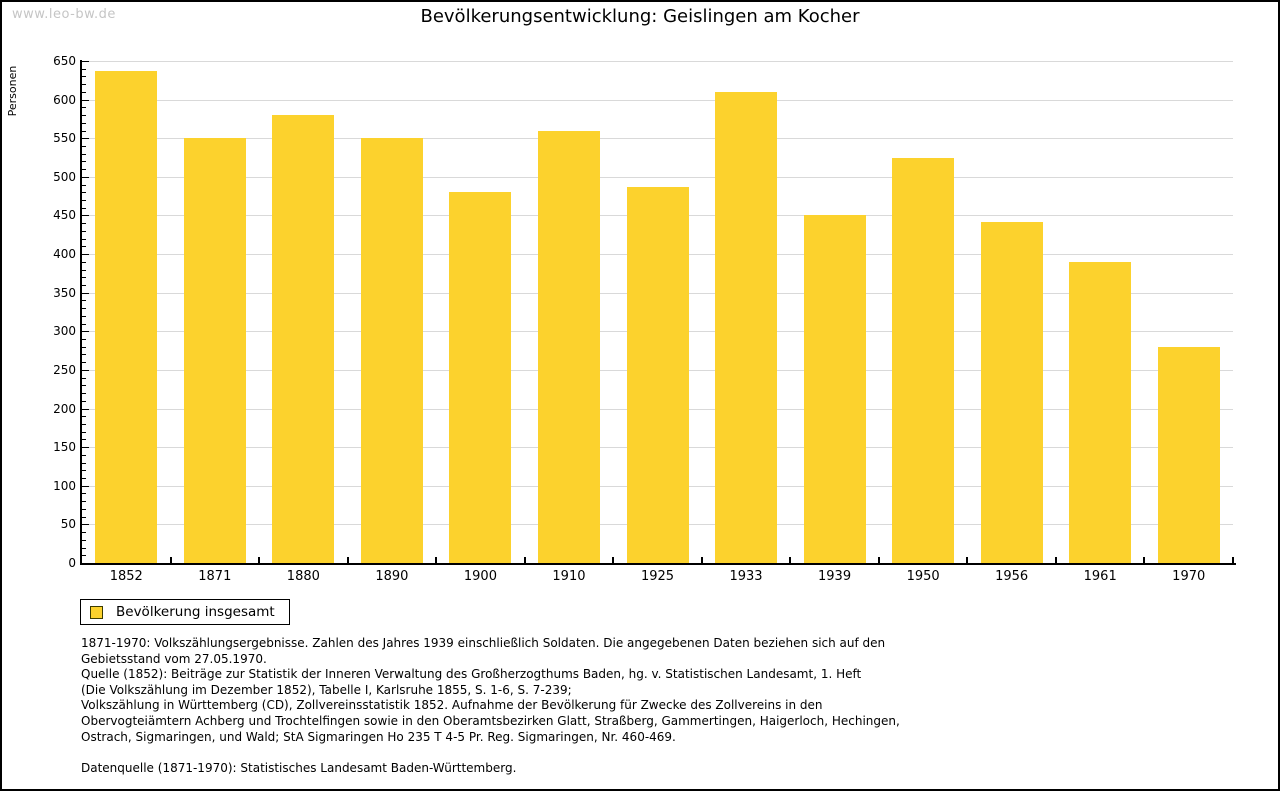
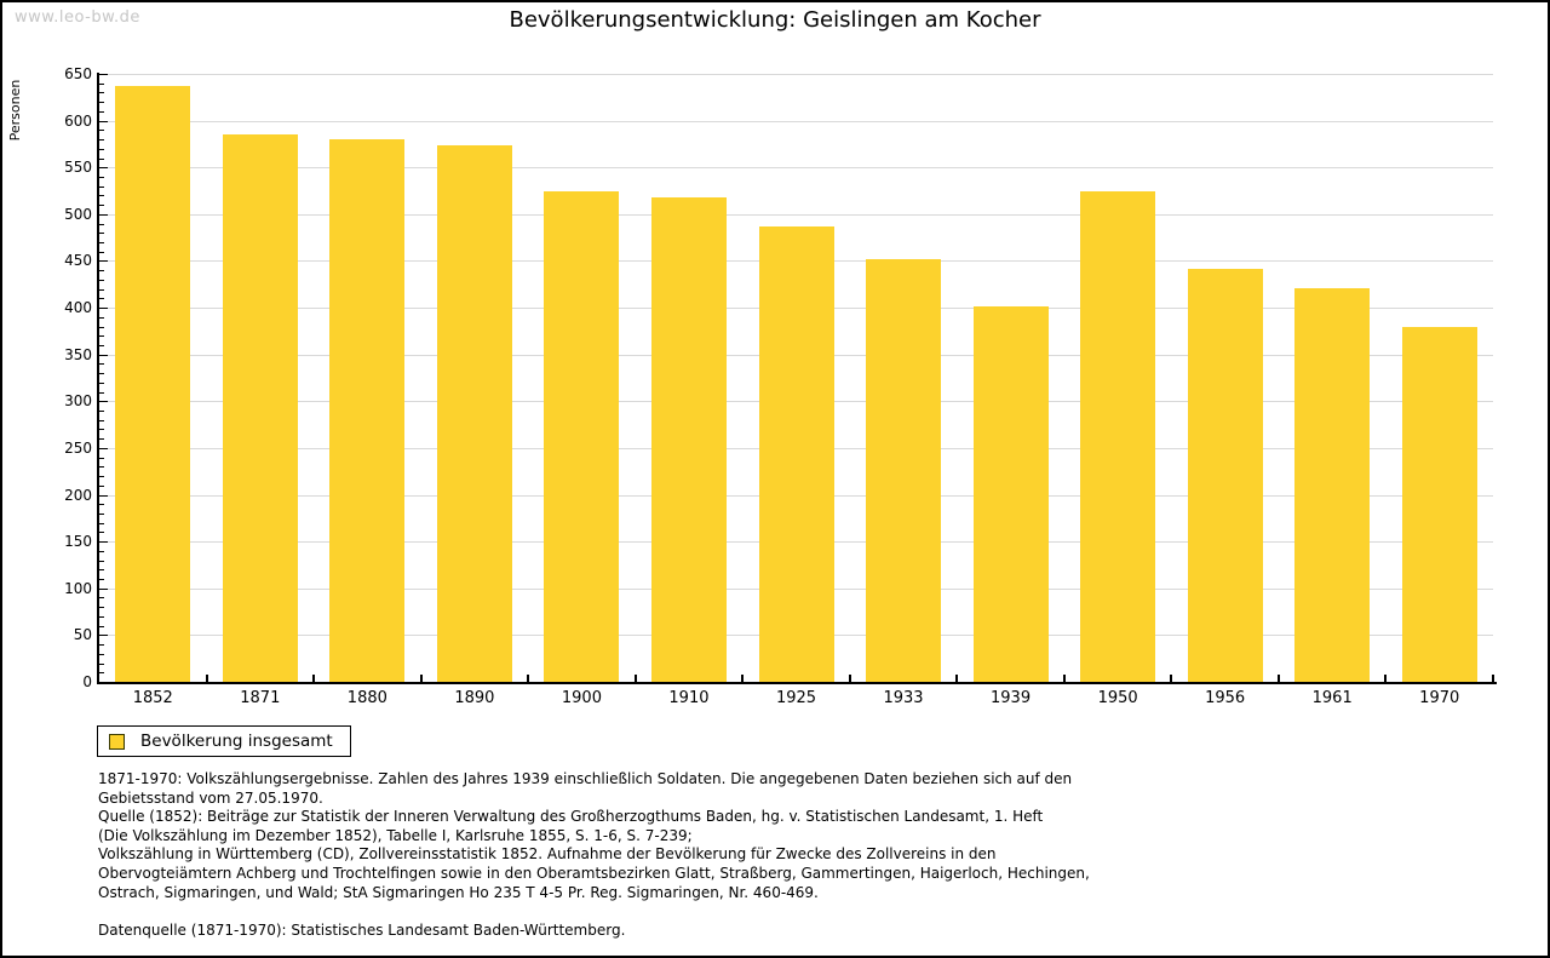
1871: 550 -> 580
1890: 550 -> 570
1900: 480 -> 520
1910: 560 -> 520
1933: 610 -> 450
1939: 450 -> 400
1961: 390 -> 420
1970: 280 -> 380
